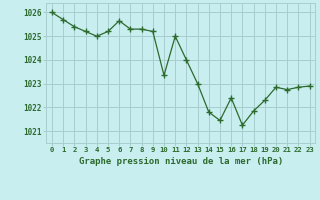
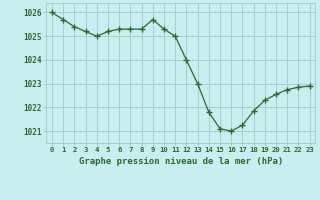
6: 1025.65 -> 1025.30
9: 1025.20 -> 1025.70
10: 1023.35 -> 1025.30
15: 1021.45 -> 1021.10
16: 1022.40 -> 1021.00
20: 1022.85 -> 1022.55
